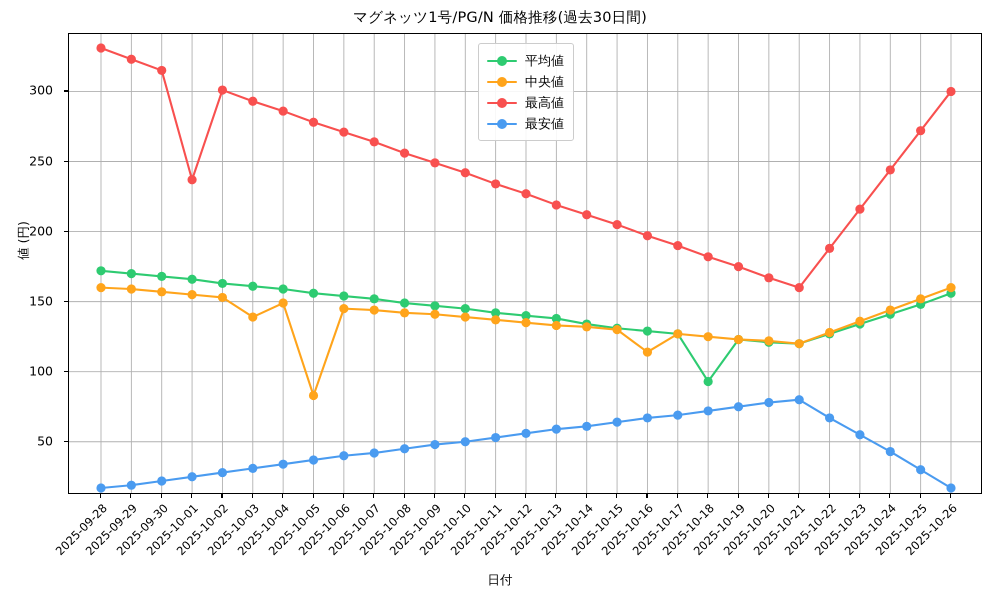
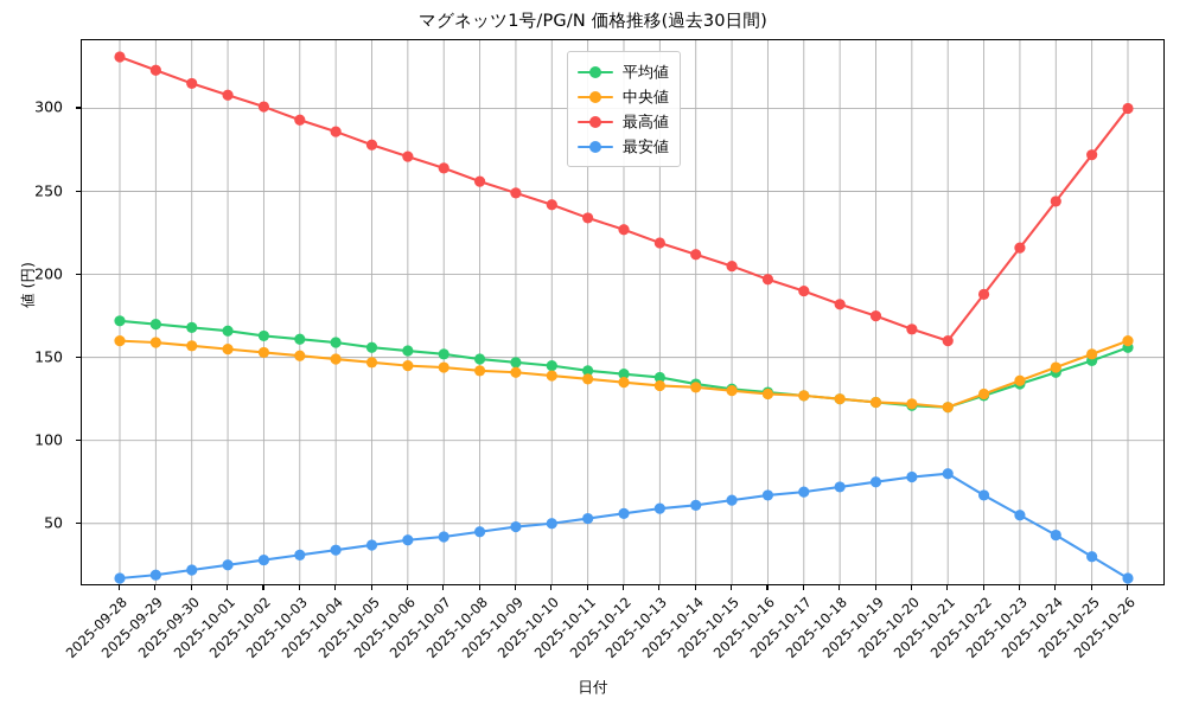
最高値/2025-10-01: 237 -> 308
中央値/2025-10-03: 139 -> 151
中央値/2025-10-05: 83 -> 147
中央値/2025-10-16: 114 -> 128
平均値/2025-10-18: 93 -> 125
